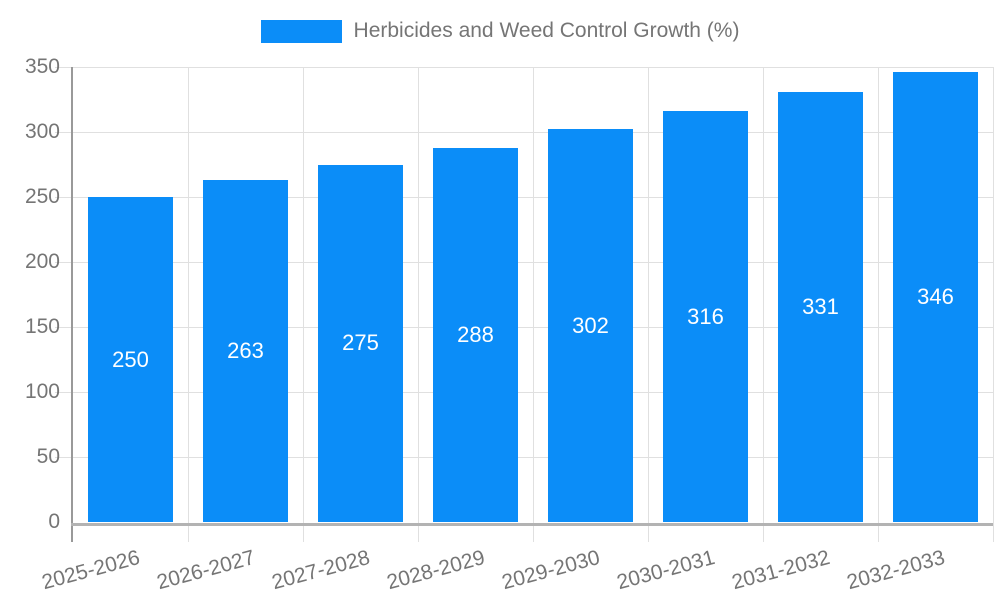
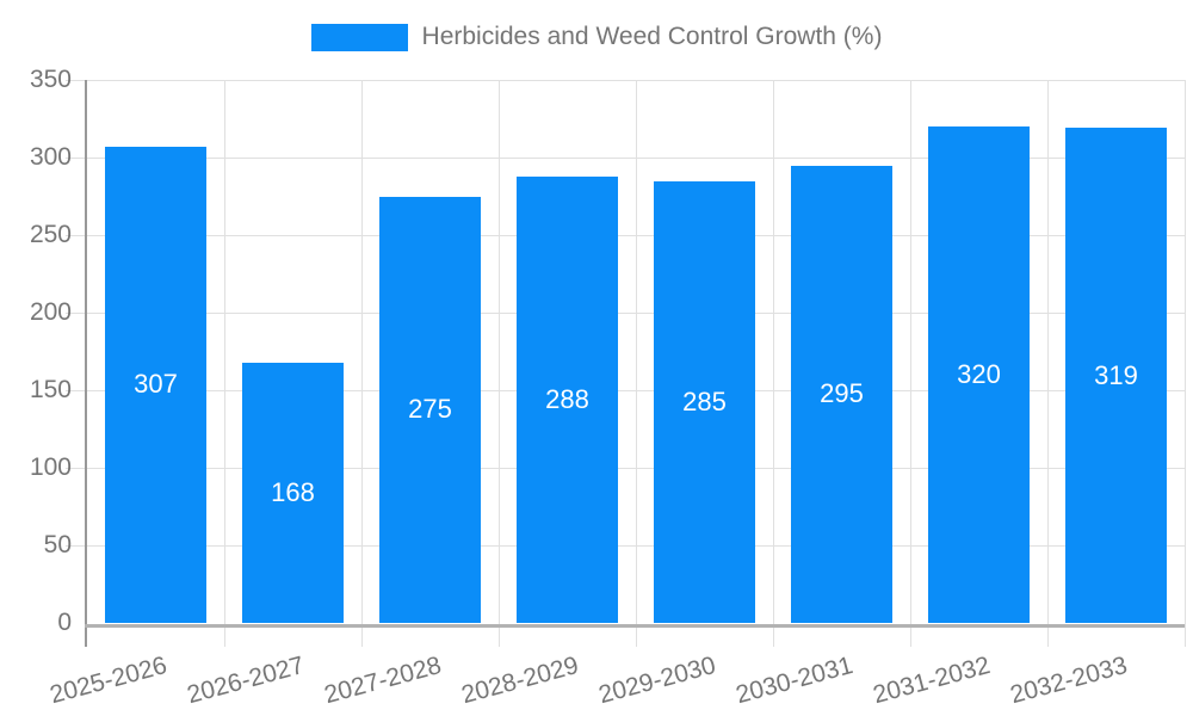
2025-2026: 250 -> 307
2026-2027: 263 -> 168
2029-2030: 302 -> 285
2030-2031: 316 -> 295
2031-2032: 331 -> 320
2032-2033: 346 -> 319
